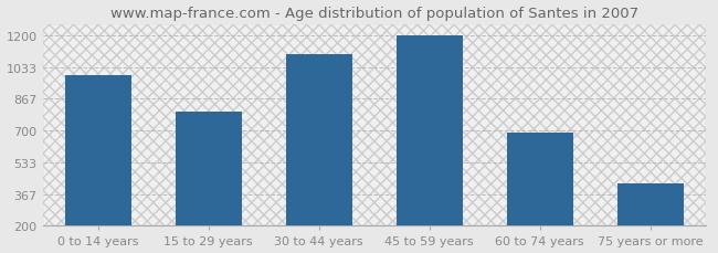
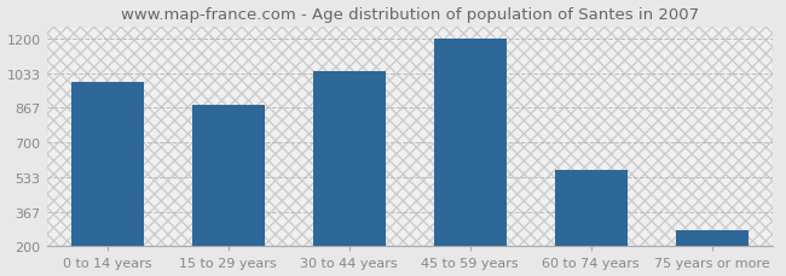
15 to 29 years: 800 -> 880
30 to 44 years: 1100 -> 1040
60 to 74 years: 690 -> 570
75 years or more: 420 -> 280
